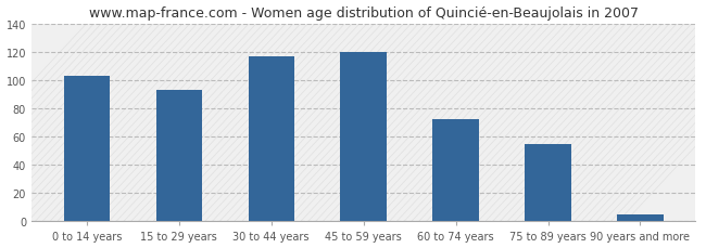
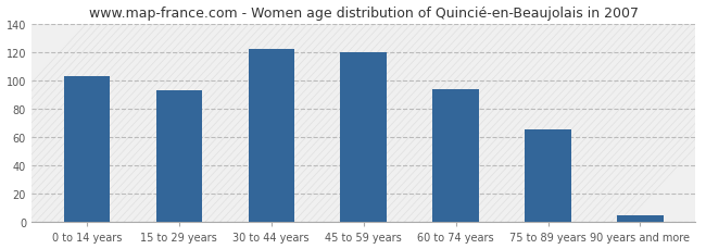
30 to 44 years: 117 -> 122
60 to 74 years: 72 -> 94
75 to 89 years: 55 -> 65
